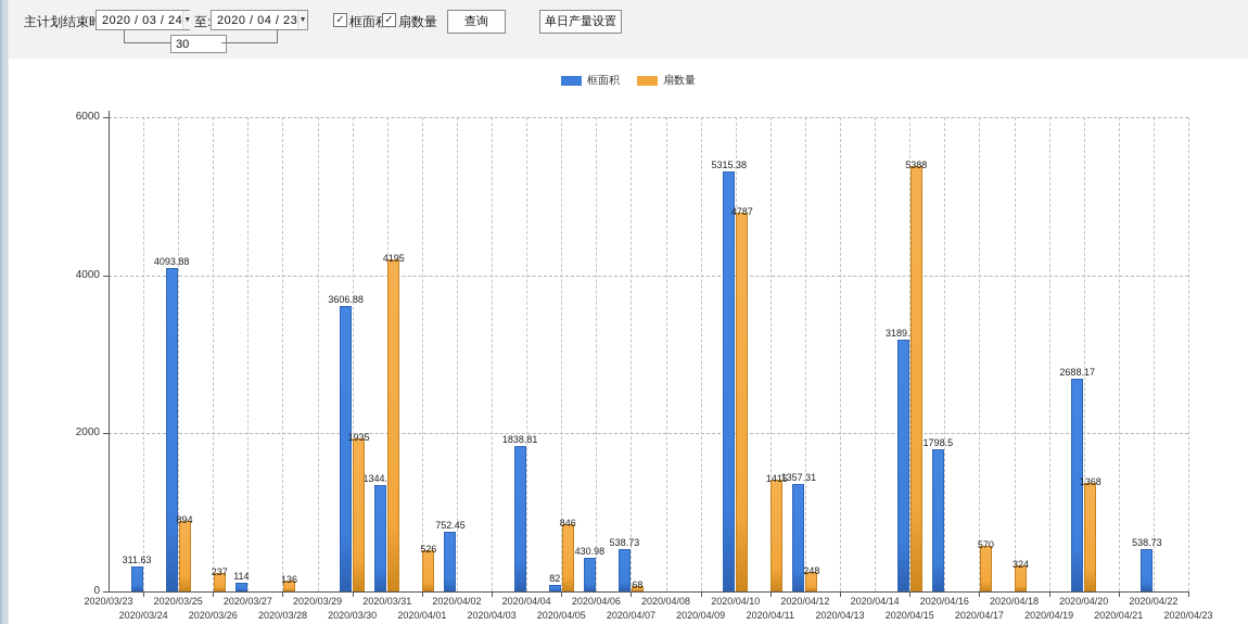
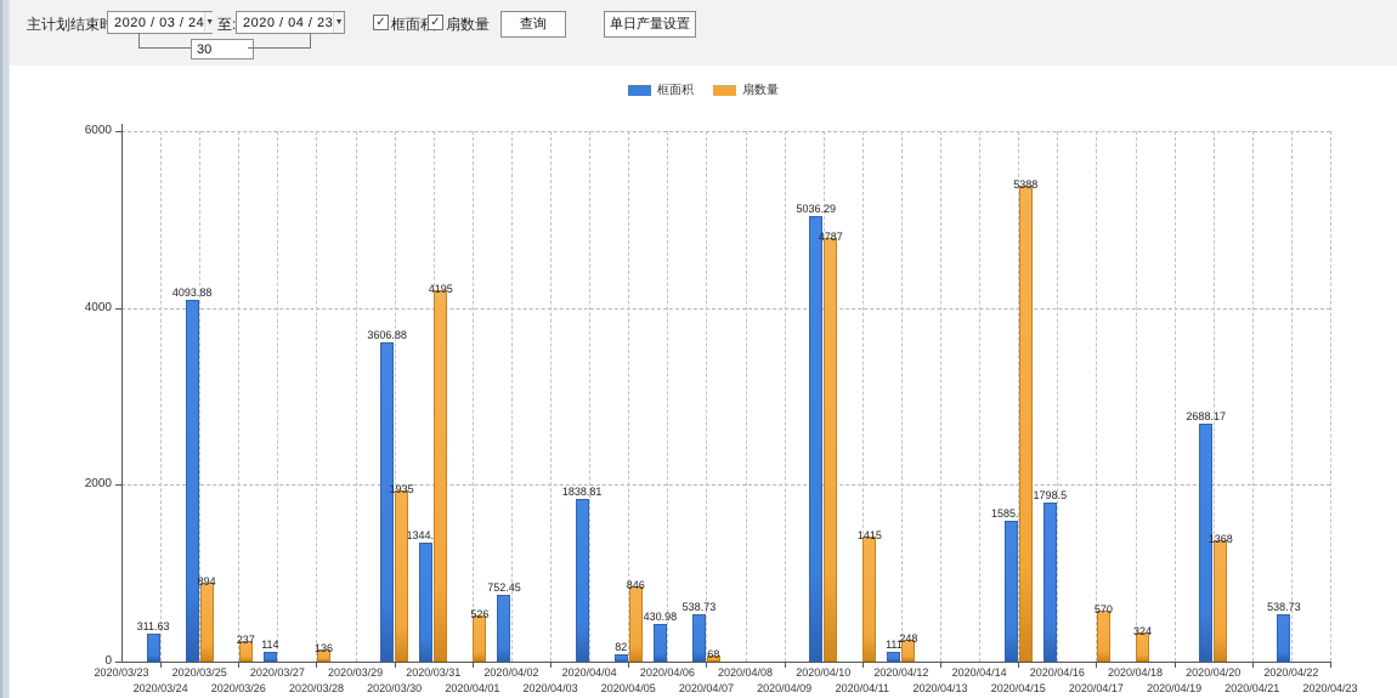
框面积/2020/04/10: 5315.38 -> 5036.29
框面积/2020/04/12: 1357.31 -> 111
框面积/2020/04/15: 3189.68 -> 1585.96
